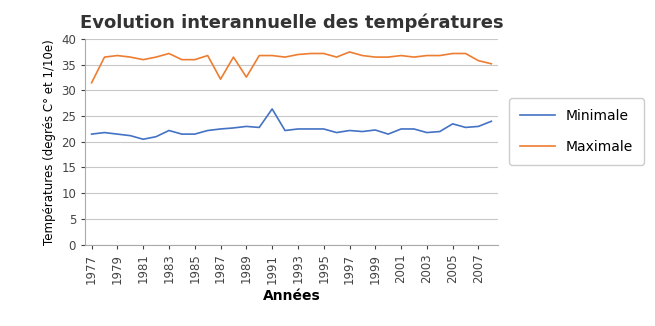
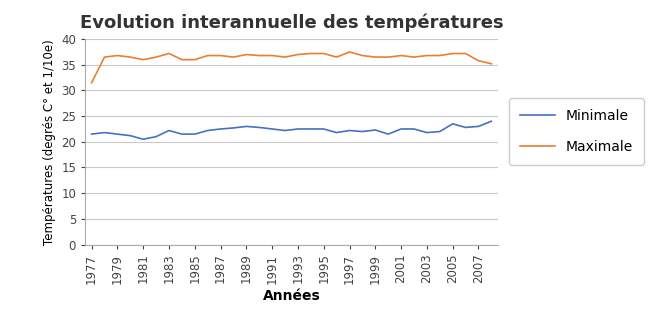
Maximale/1987: 32.2 -> 36.8
Maximale/1989: 32.6 -> 37.0
Minimale/1991: 26.4 -> 22.5
